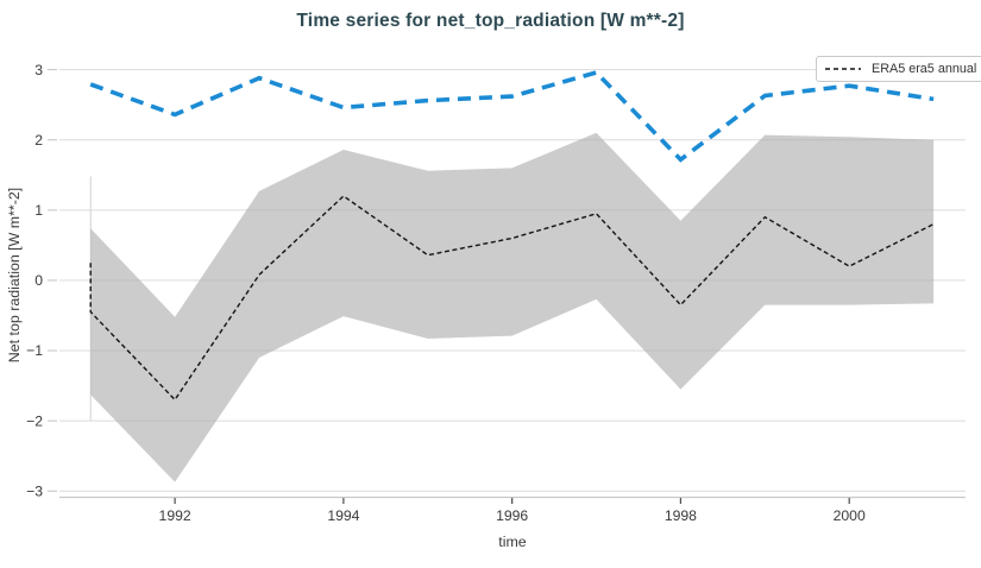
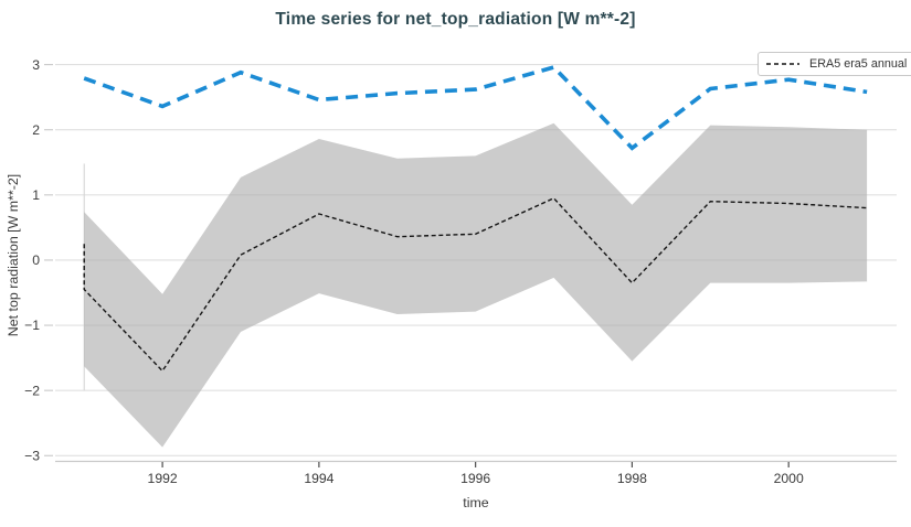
ERA5 era5 annual/1994: 1.2 -> 0.7
ERA5 era5 annual/1996: 0.6 -> 0.4
ERA5 era5 annual/2000: 0.2 -> 0.9
